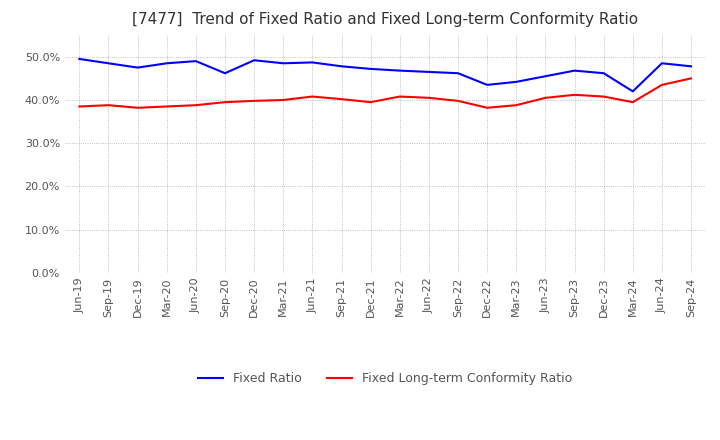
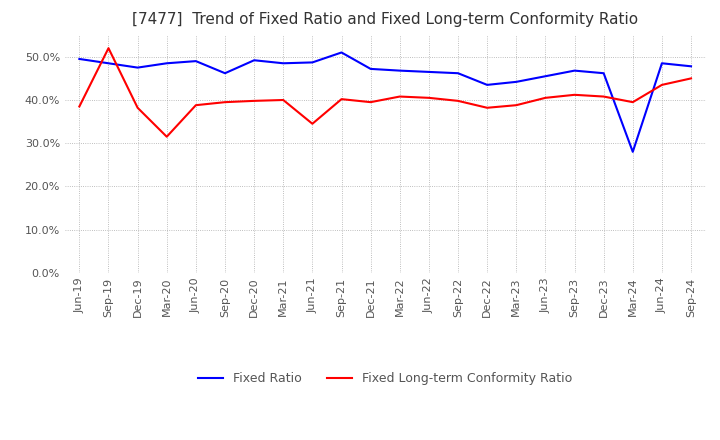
Fixed Long-term Conformity Ratio/Sep-19: 38.8% -> 52.0%
Fixed Long-term Conformity Ratio/Mar-20: 38.5% -> 31.5%
Fixed Long-term Conformity Ratio/Jun-21: 40.8% -> 34.5%
Fixed Ratio/Sep-21: 47.8% -> 51.0%
Fixed Ratio/Mar-24: 42.0% -> 28.0%
